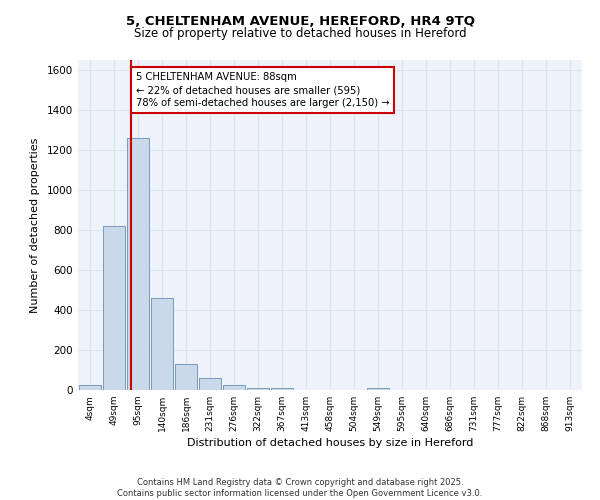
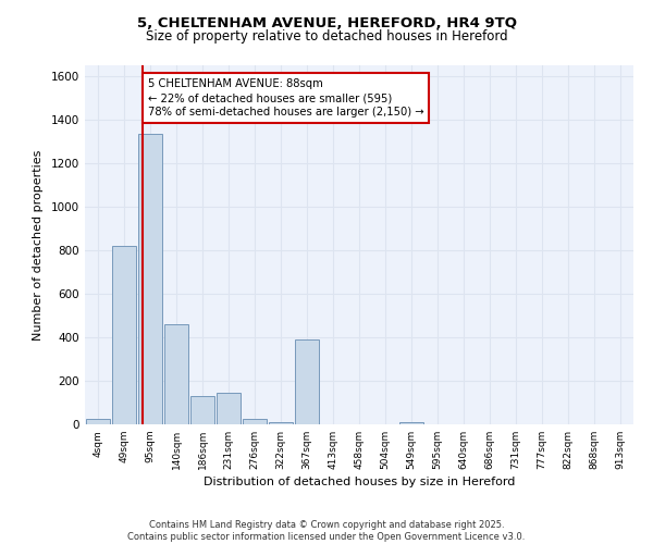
95sqm: 1260 -> 1335
231sqm: 60 -> 145
367sqm: 10 -> 390
